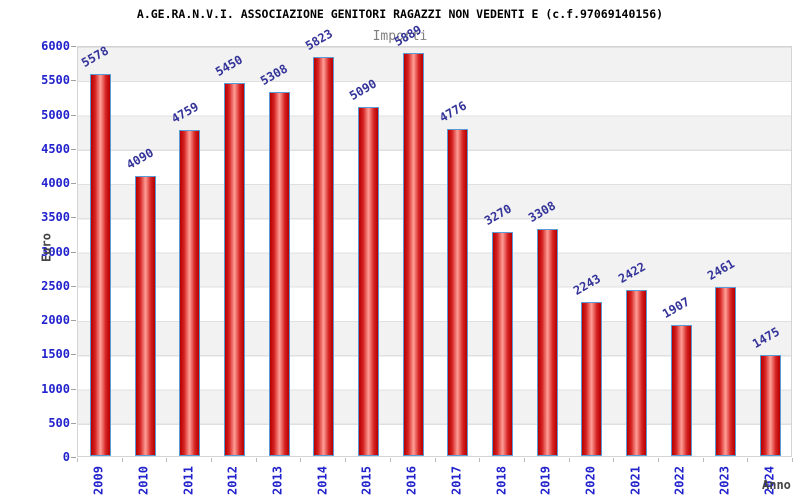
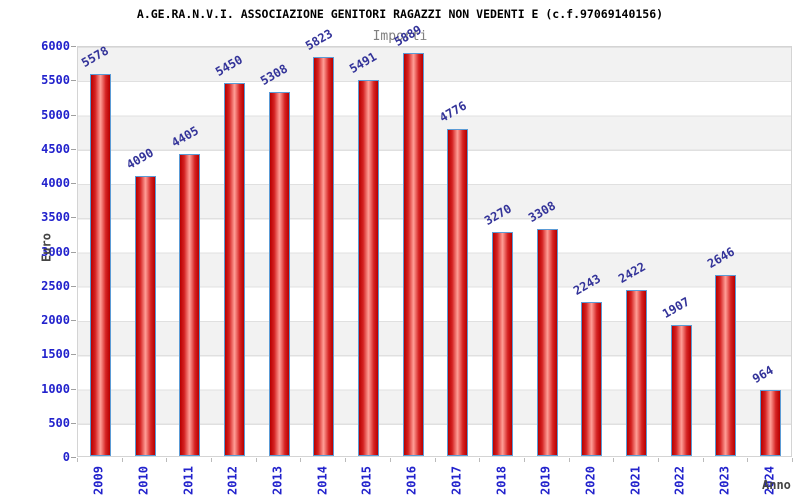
2011: 4759 -> 4405
2015: 5090 -> 5491
2023: 2461 -> 2646
2024: 1475 -> 964
